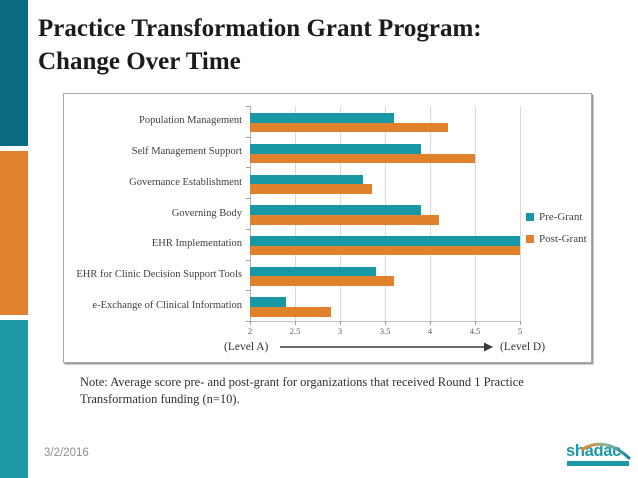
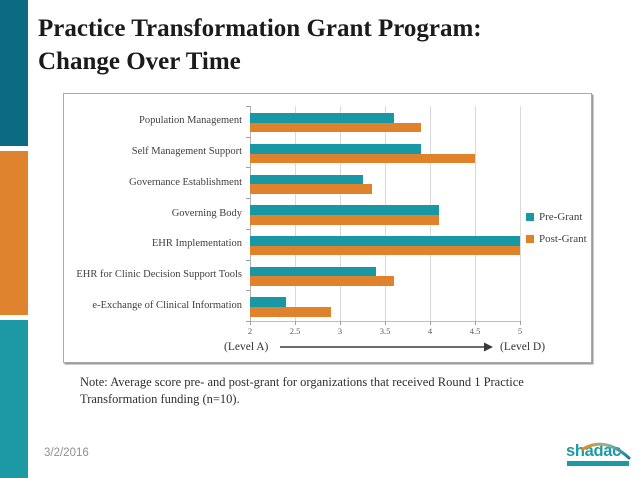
Post-Grant/Population Management: 4.2 -> 3.9
Pre-Grant/Governing Body: 3.9 -> 4.1
